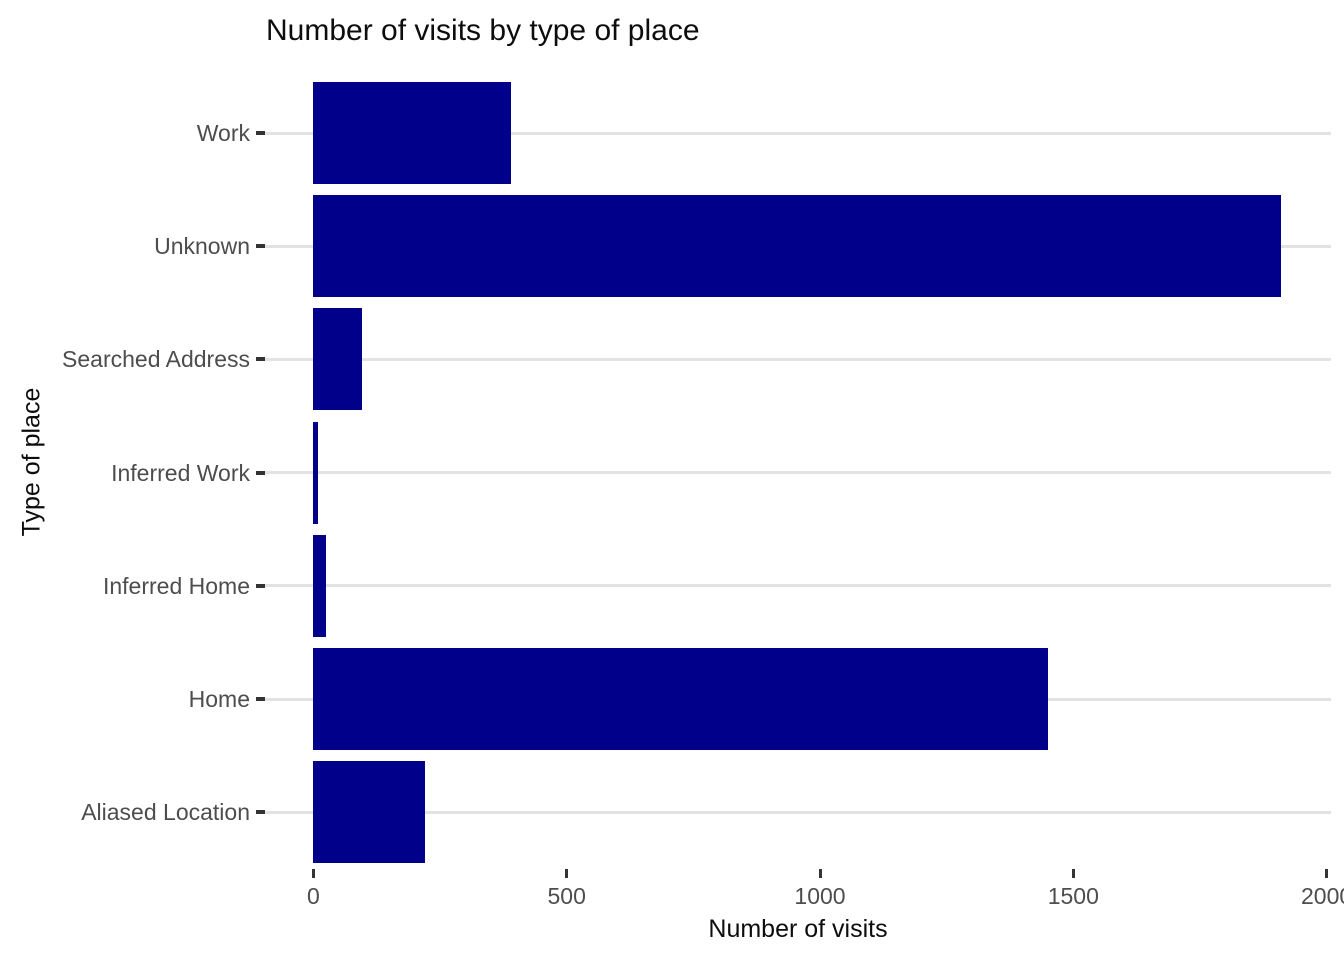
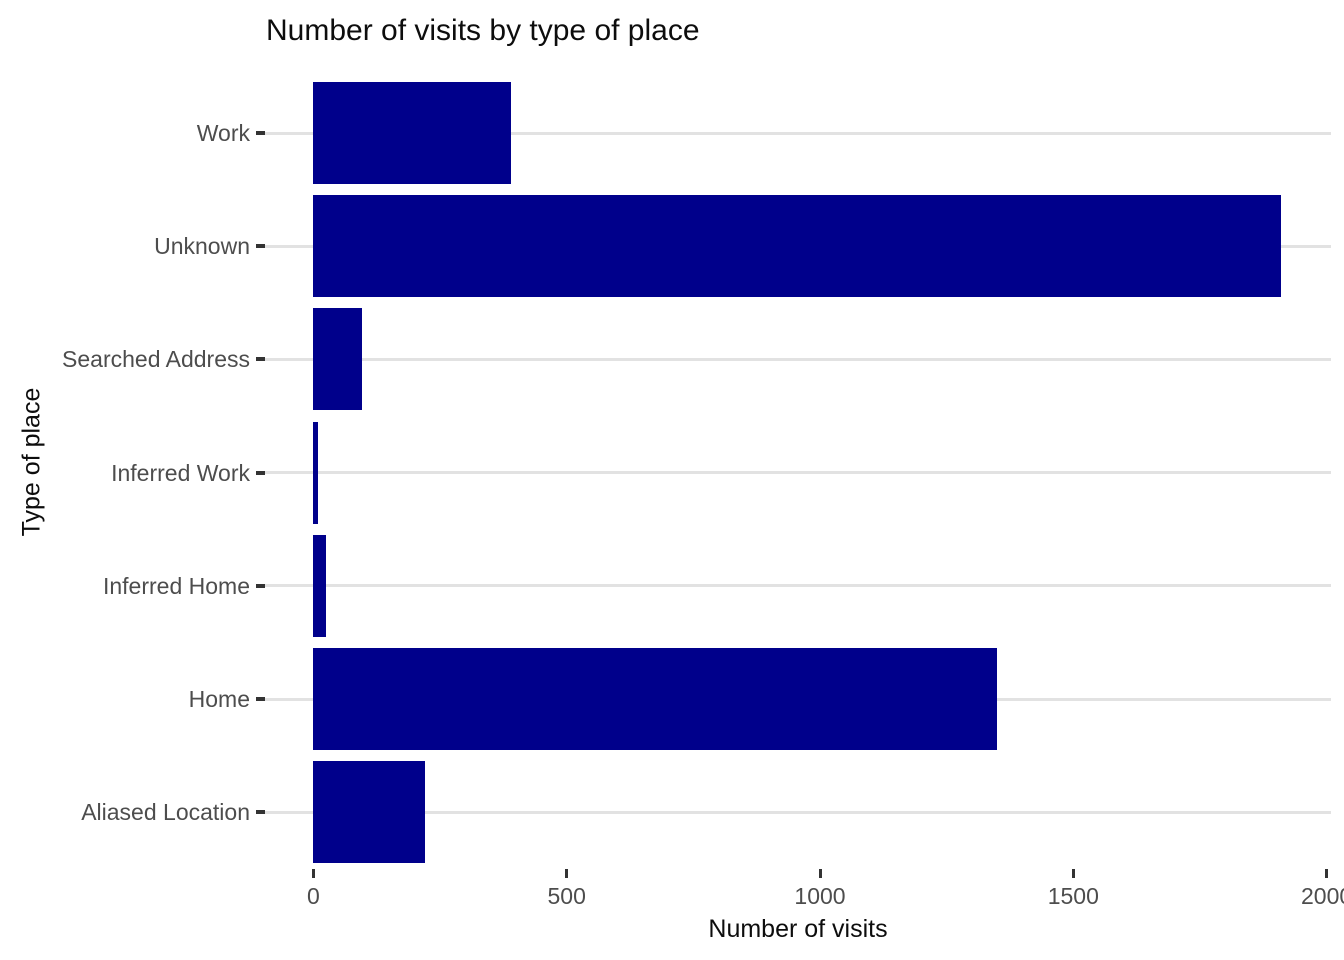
Home: 1450 -> 1350
